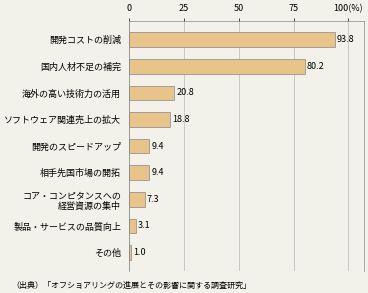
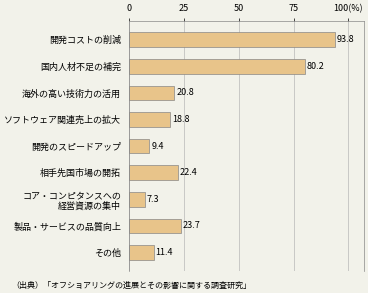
相手先国市場の開拓: 9.4 -> 22.4
製品・サービスの品質向上: 3.1 -> 23.7
その他: 1.0 -> 11.4
